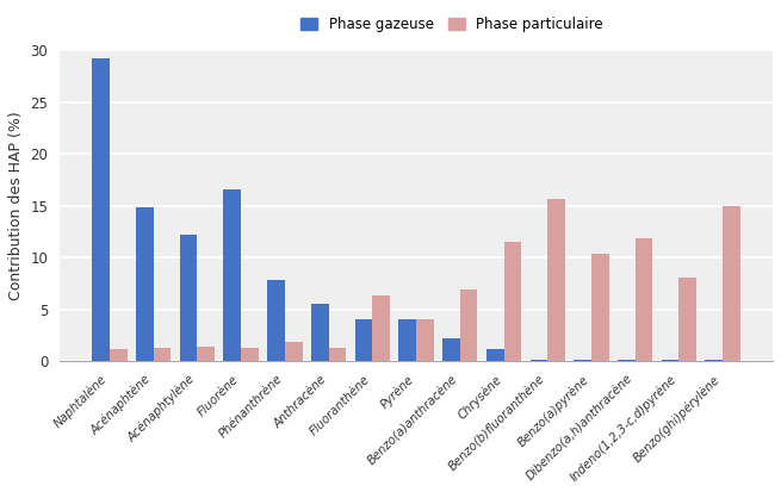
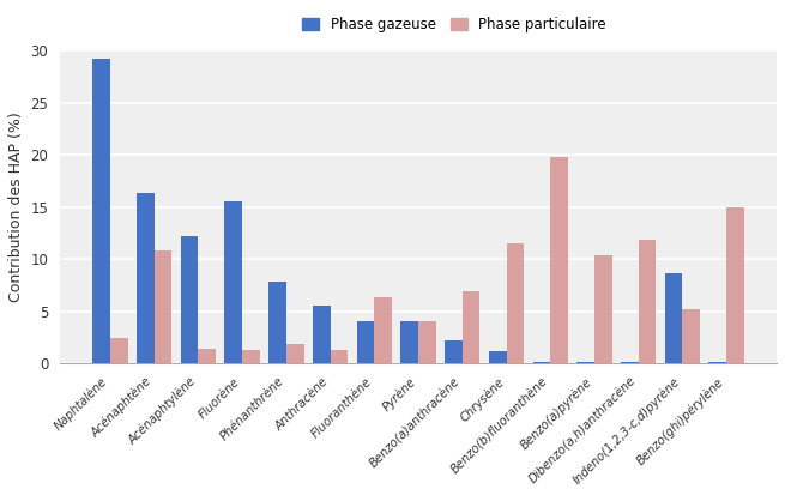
Phase particulaire/Naphtalène: 1.2 -> 2.4
Phase gazeuse/Acénaphtène: 14.9 -> 16.4
Phase particulaire/Acénaphtène: 1.3 -> 10.8
Phase gazeuse/Fluorène: 16.6 -> 15.6
Phase particulaire/Benzo(b)fluoranthène: 15.7 -> 19.8
Phase gazeuse/Indeno(1,2,3-c,d)pyrène: 0.1 -> 8.6
Phase particulaire/Indeno(1,2,3-c,d)pyrène: 8.1 -> 5.2
